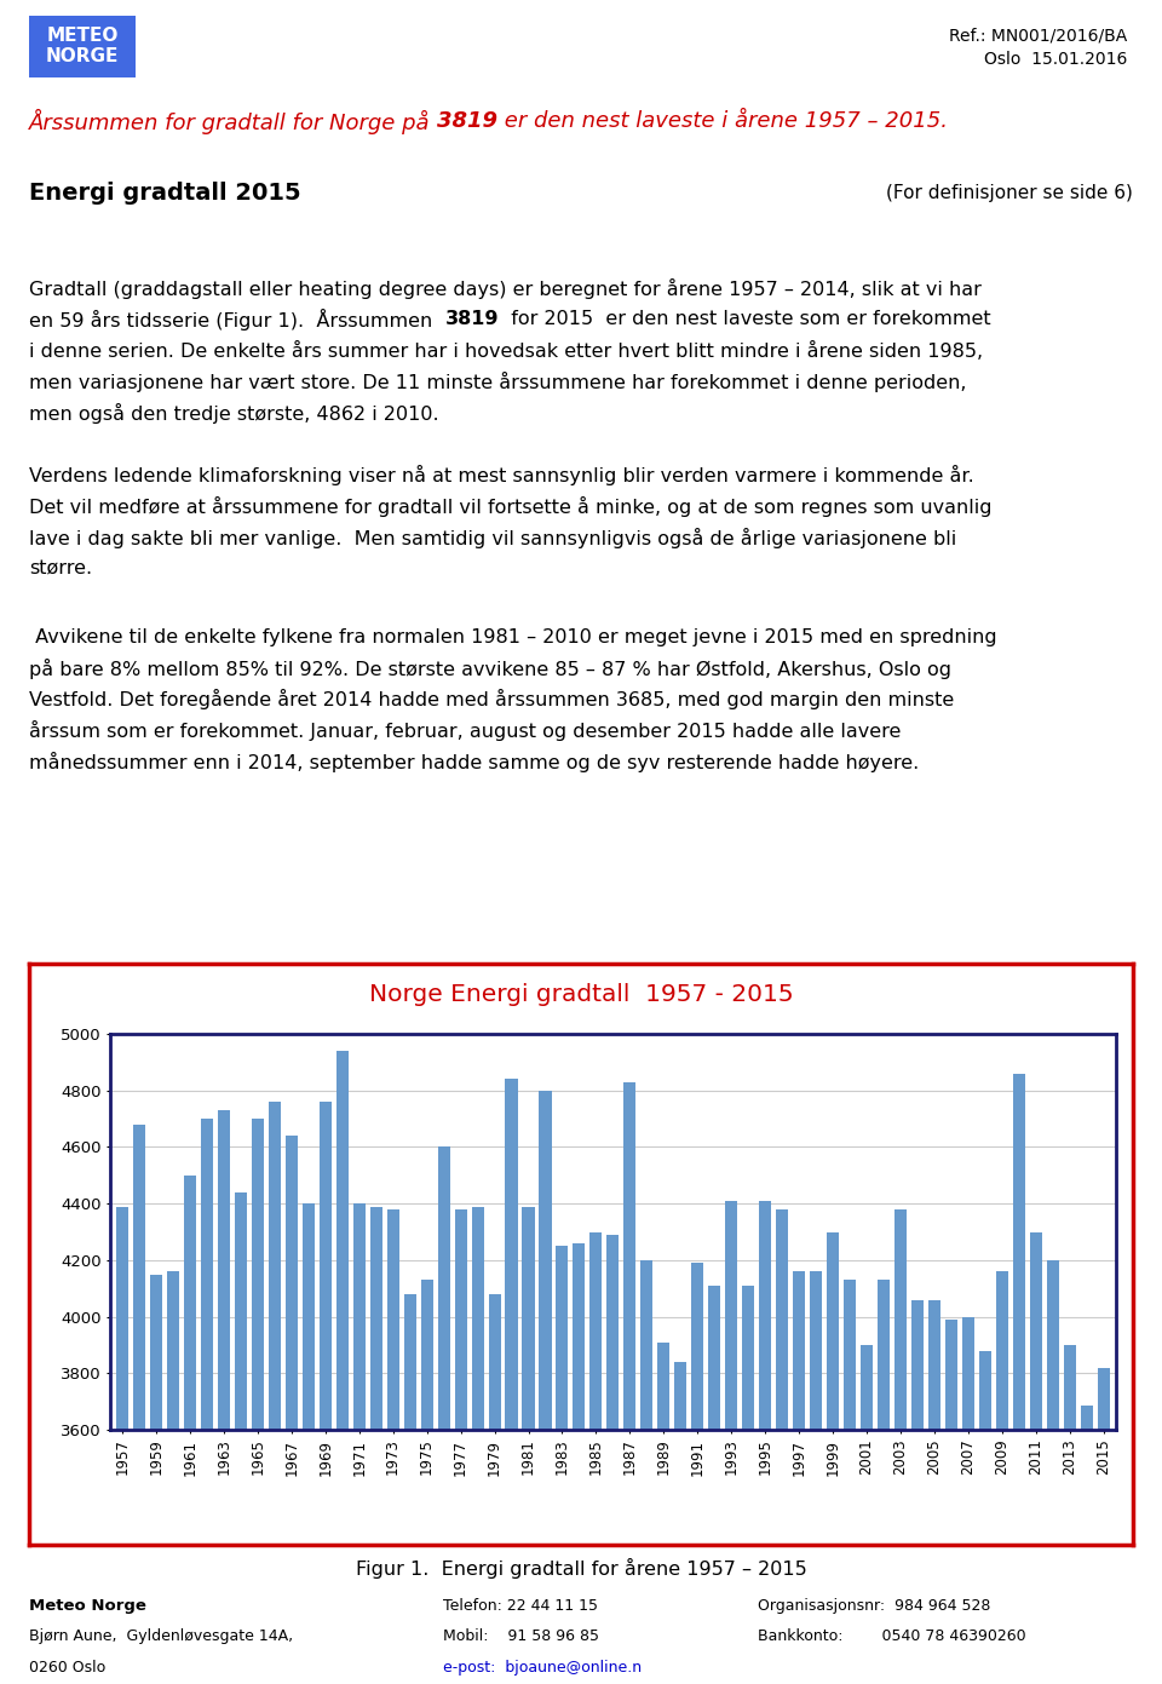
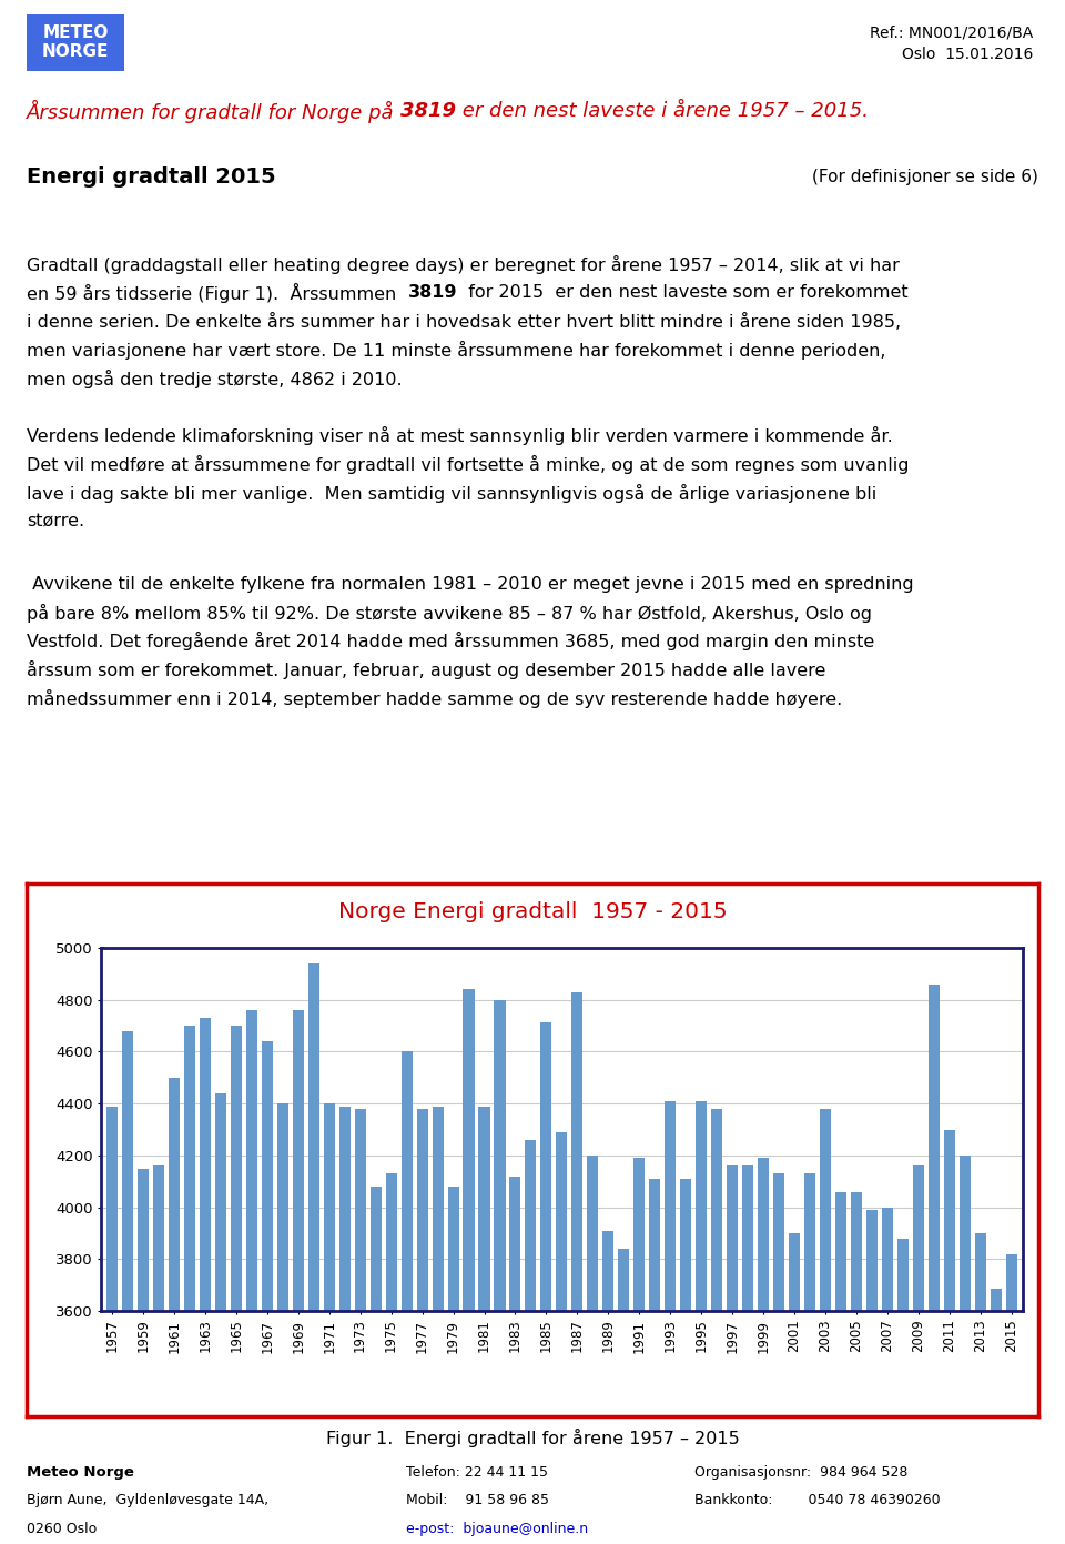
1983: 4250 -> 4120
1985: 4300 -> 4715
1999: 4300 -> 4190
